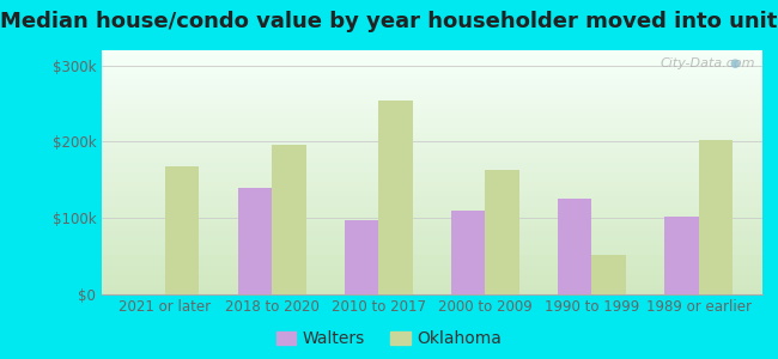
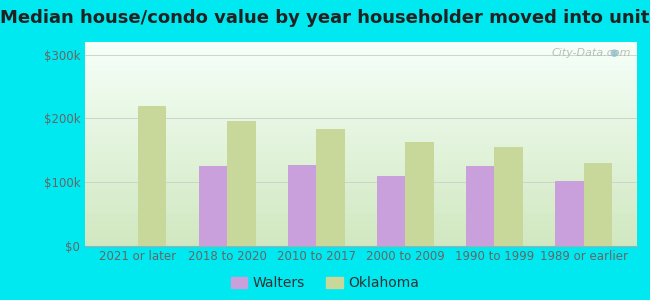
Oklahoma/2021 or later: $168k -> $220k
Walters/2018 to 2020: $140k -> $125k
Walters/2010 to 2017: $98k -> $127k
Oklahoma/2010 to 2017: $254k -> $183k
Oklahoma/1990 to 1999: $52k -> $155k
Oklahoma/1989 or earlier: $202k -> $130k
